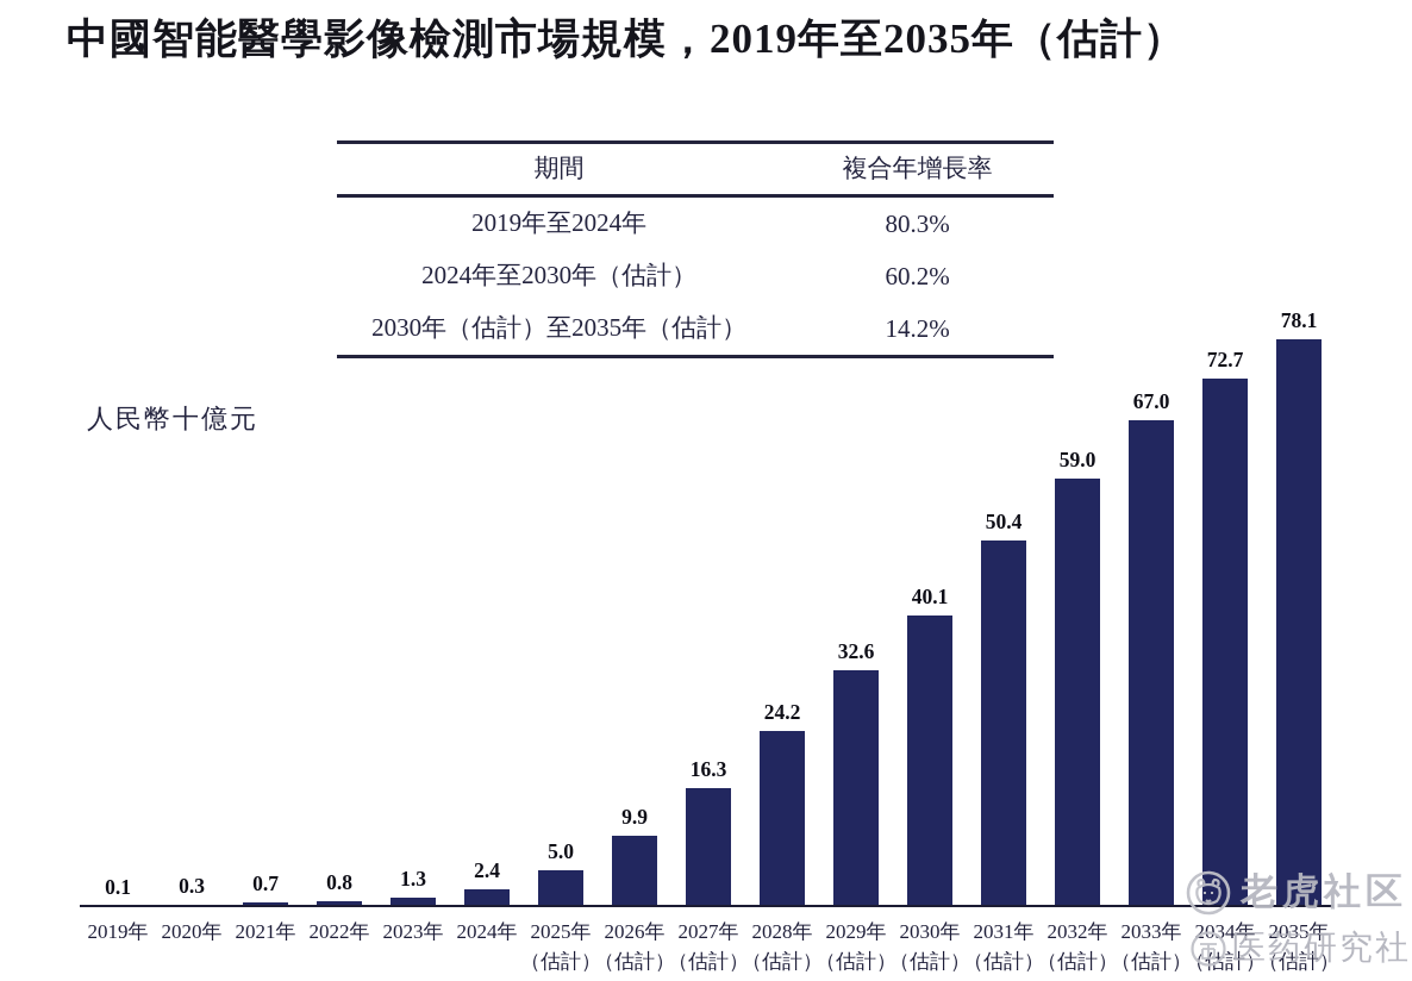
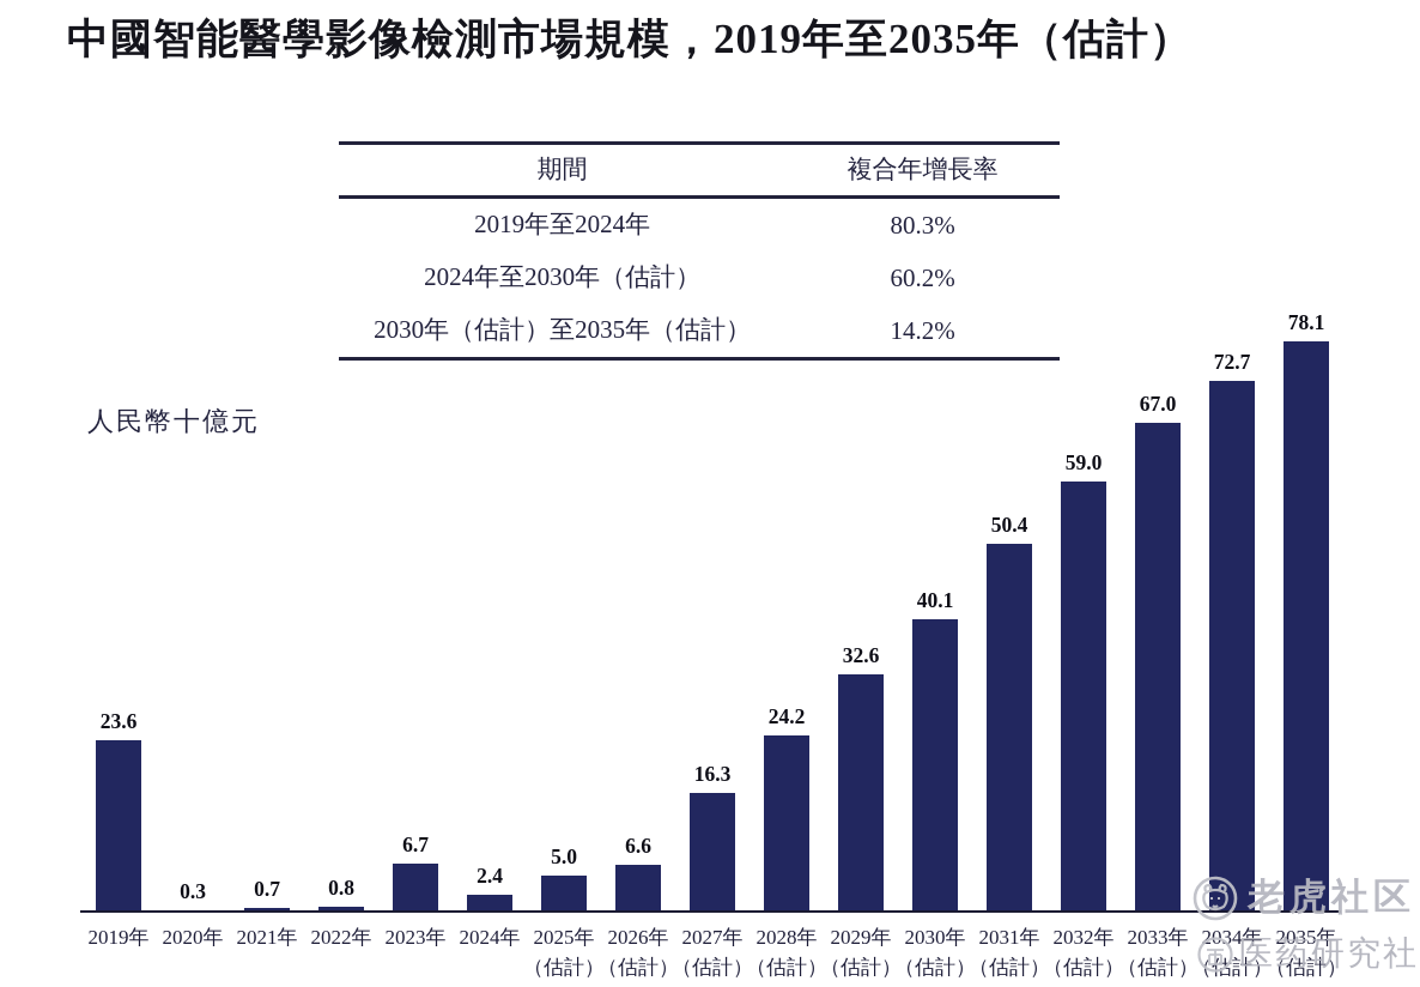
2019年: 0.1 -> 23.6
2023年: 1.3 -> 6.7
2026年: 9.9 -> 6.6
